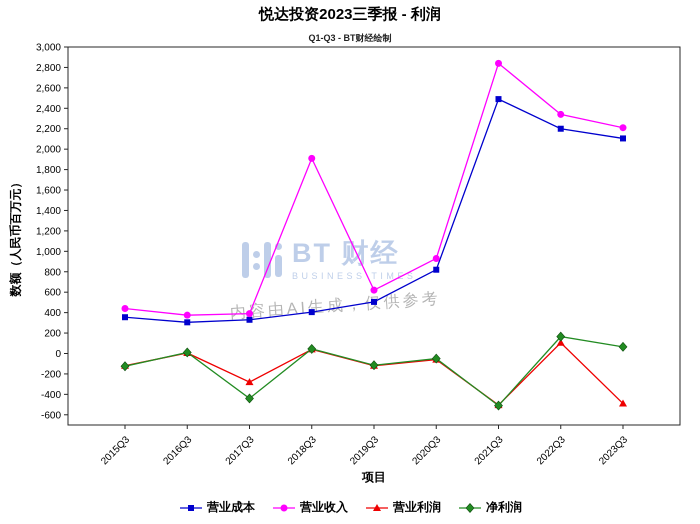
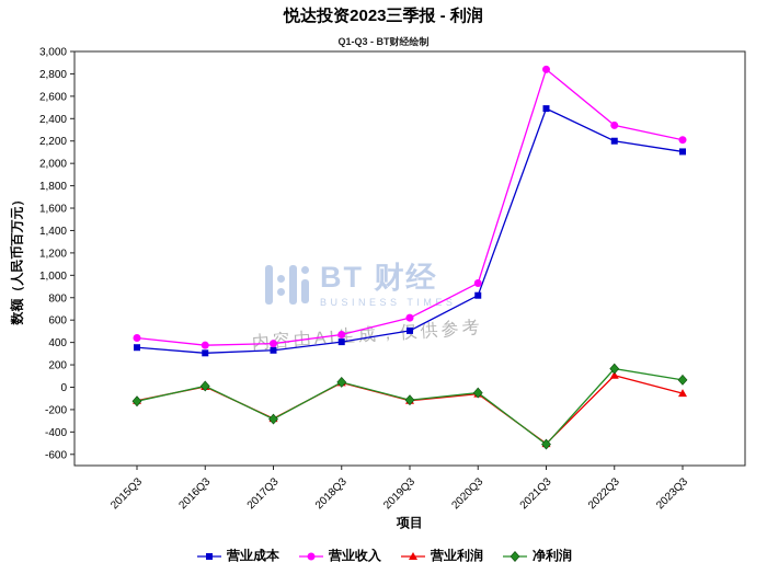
净利润/2017Q3: -440 -> -280
营业收入/2018Q3: 1910 -> 470
营业利润/2023Q3: -490 -> -60
